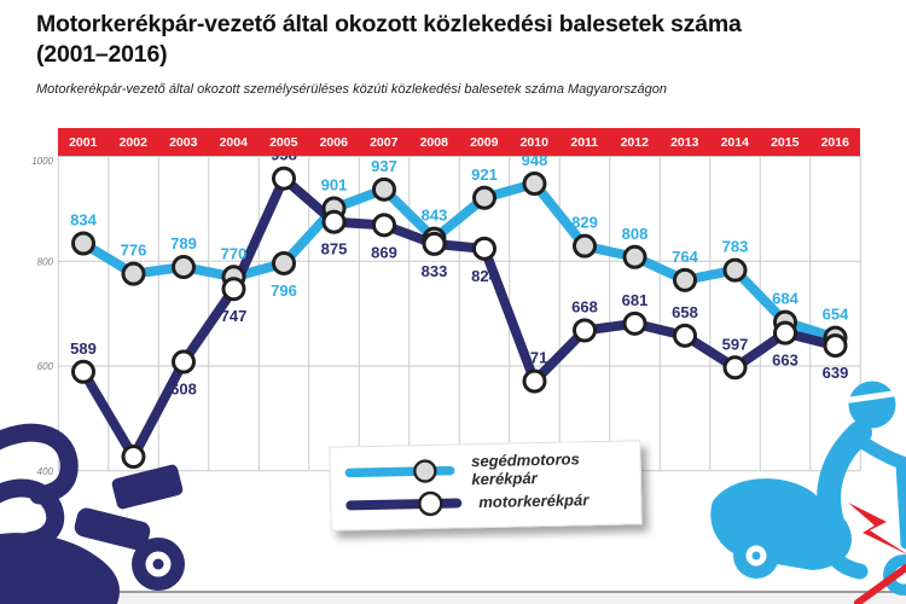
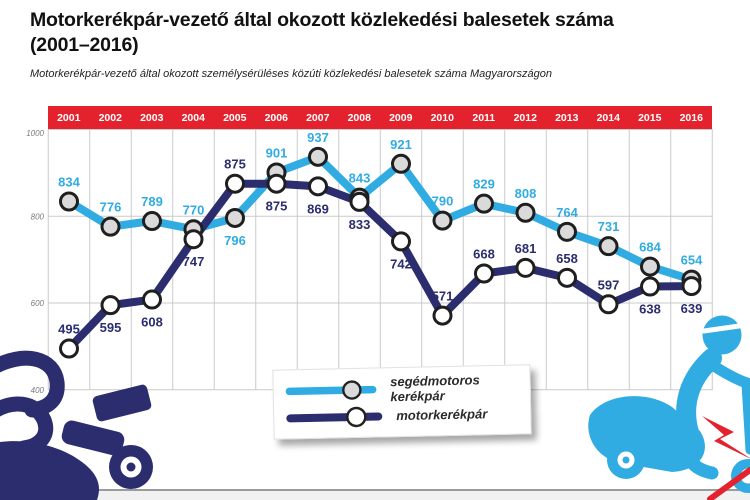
motorkerékpár/2001: 589 -> 495
motorkerékpár/2002: 427 -> 595
motorkerékpár/2005: 958 -> 875
motorkerékpár/2009: 824 -> 742
segédmotoros kerékpár/2010: 948 -> 790
segédmotoros kerékpár/2014: 783 -> 731
motorkerékpár/2015: 663 -> 638
